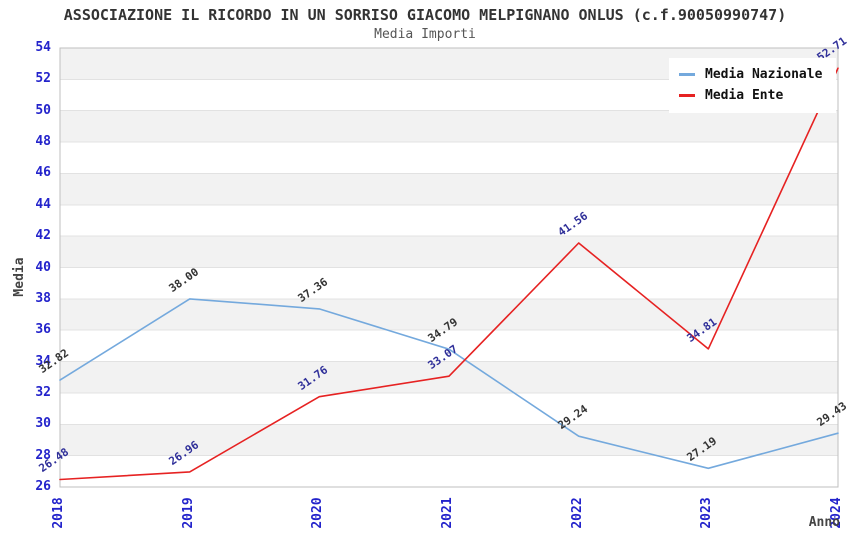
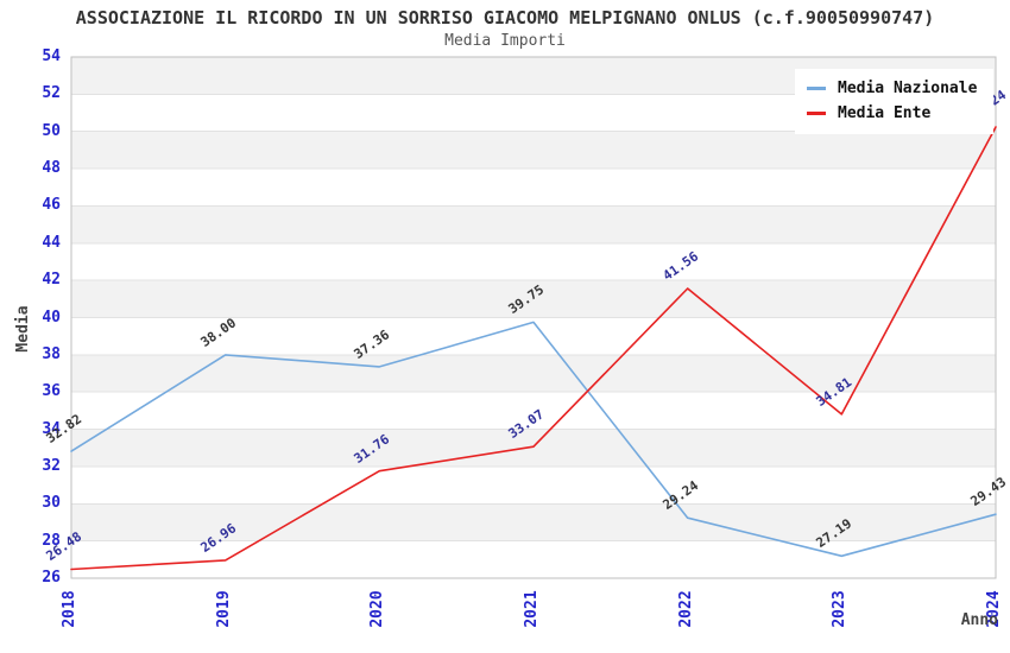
Media Nazionale/2021: 34.79 -> 39.75
Media Ente/2024: 52.71 -> 50.24
